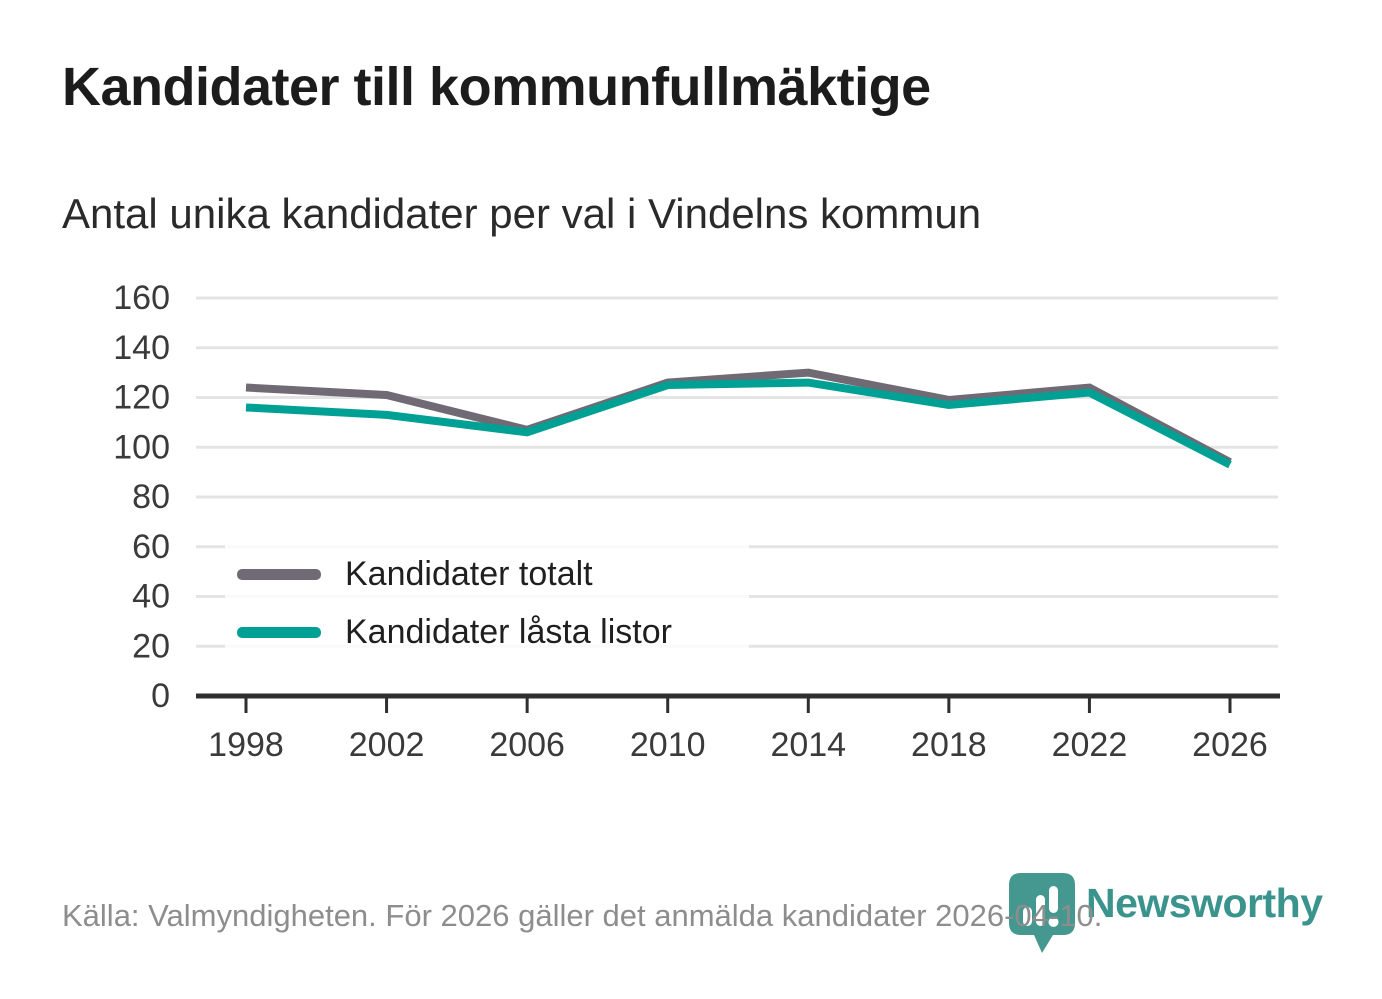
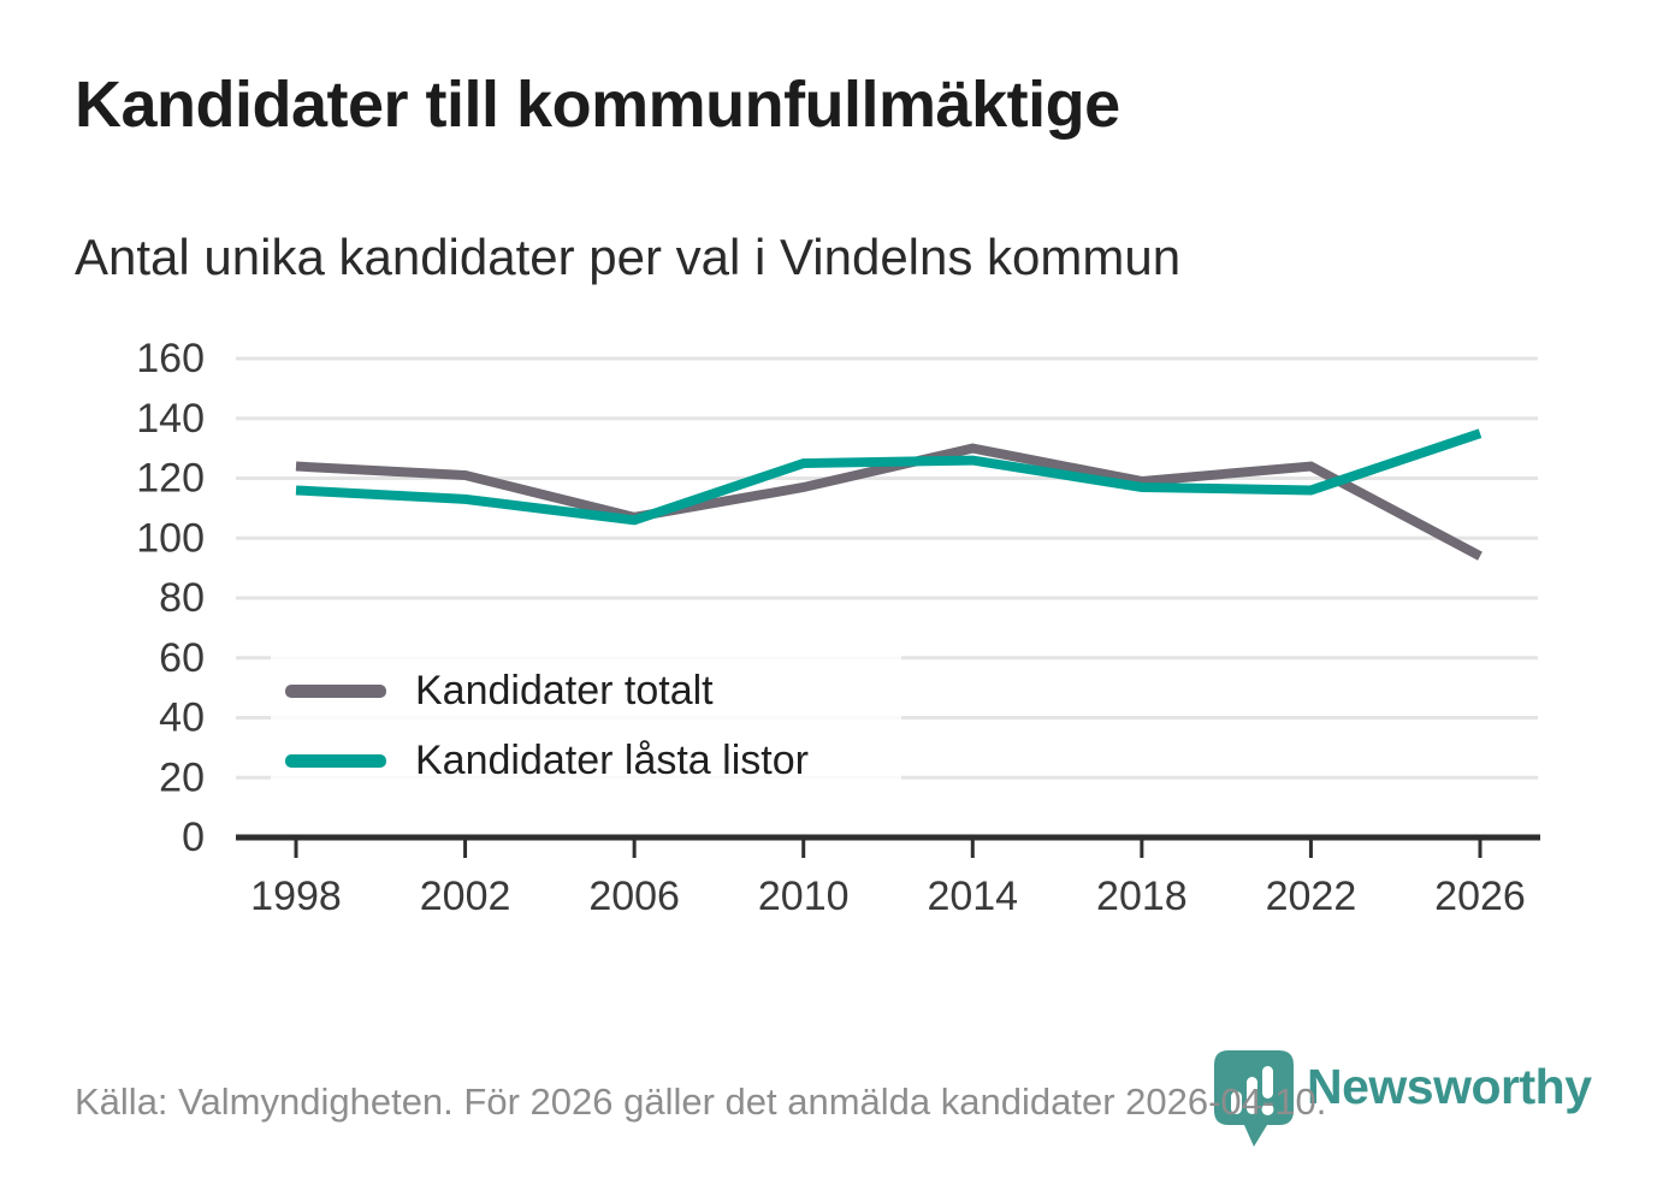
Kandidater totalt/2010: 126 -> 117
Kandidater låsta listor/2022: 122 -> 116
Kandidater låsta listor/2026: 93 -> 135
